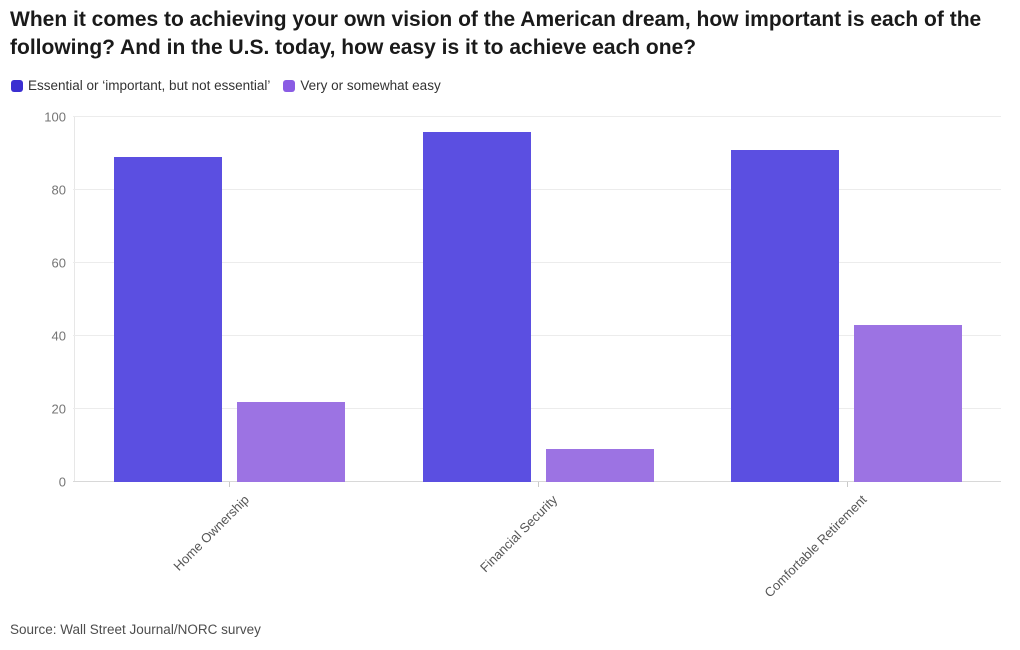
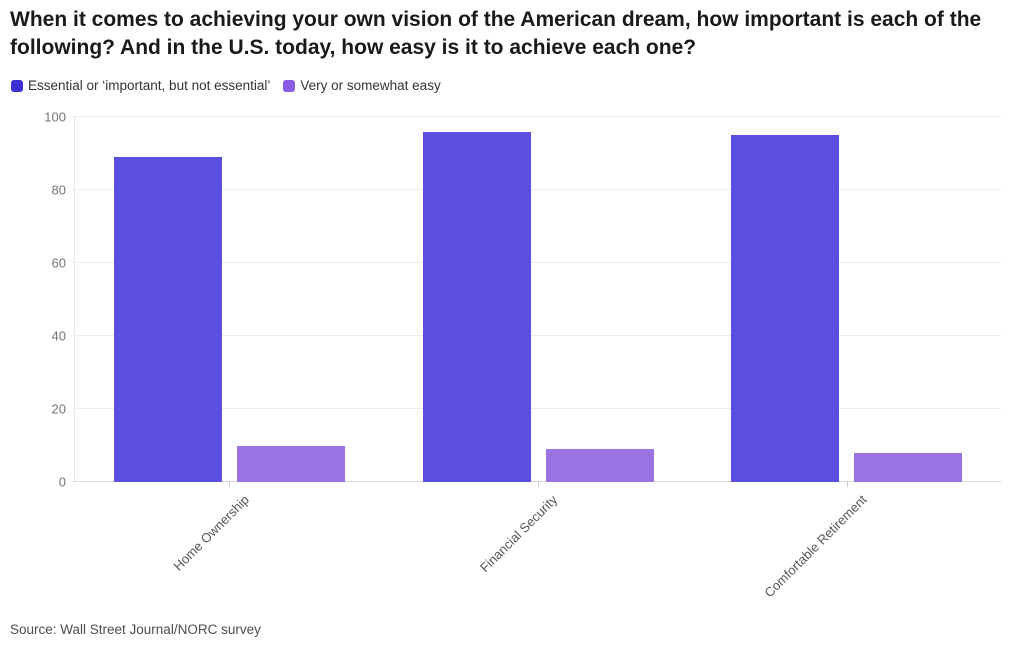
Very or somewhat easy/Home Ownership: 22 -> 10
Essential or ‘important, but not essential’/Comfortable Retirement: 91 -> 95
Very or somewhat easy/Comfortable Retirement: 43 -> 8
